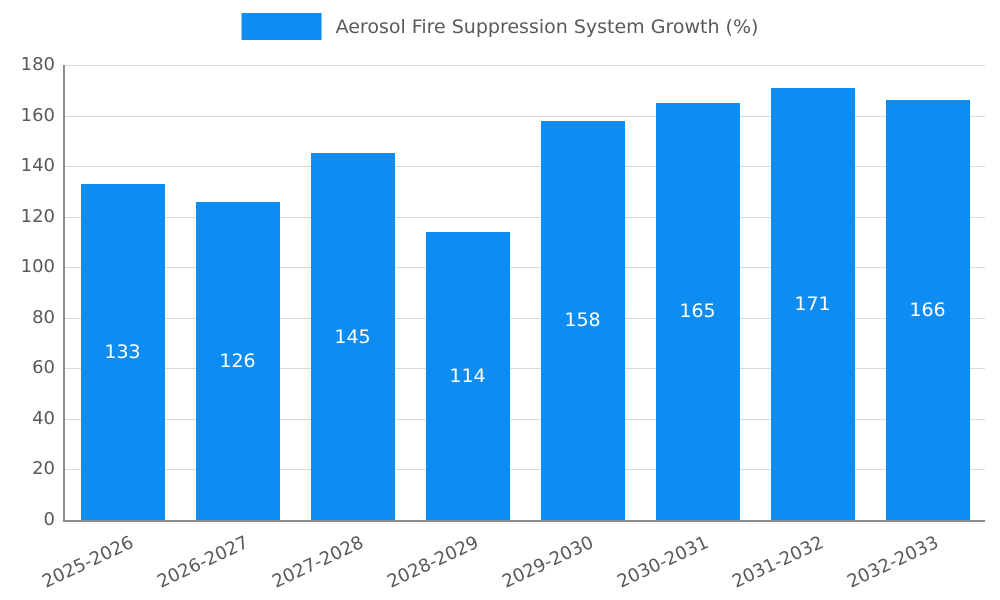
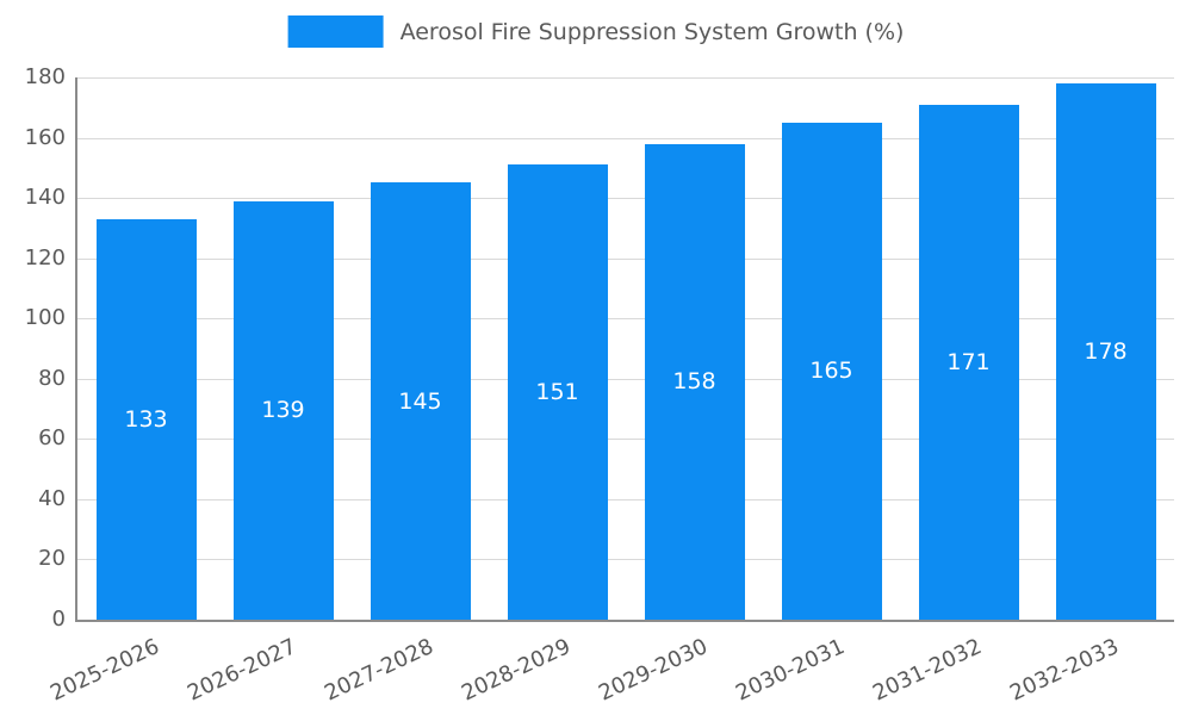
2026-2027: 126 -> 139
2028-2029: 114 -> 151
2032-2033: 166 -> 178
